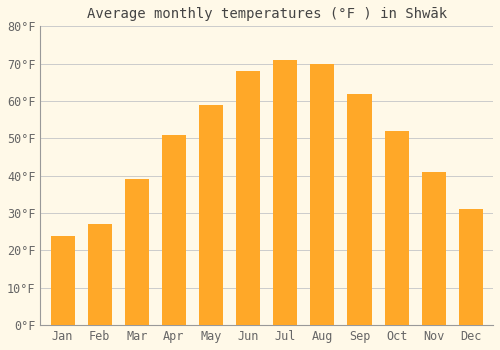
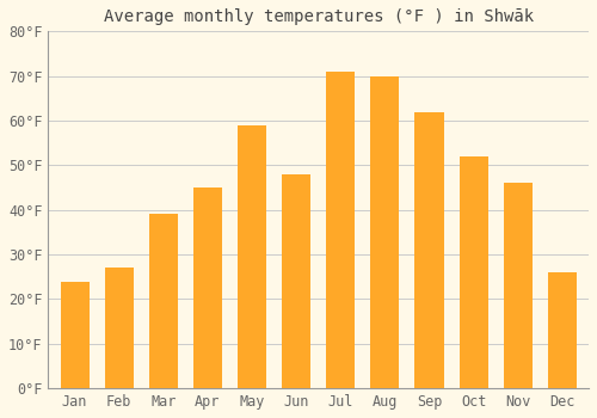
Apr: 51°F -> 45°F
Jun: 68°F -> 48°F
Nov: 41°F -> 46°F
Dec: 31°F -> 26°F
